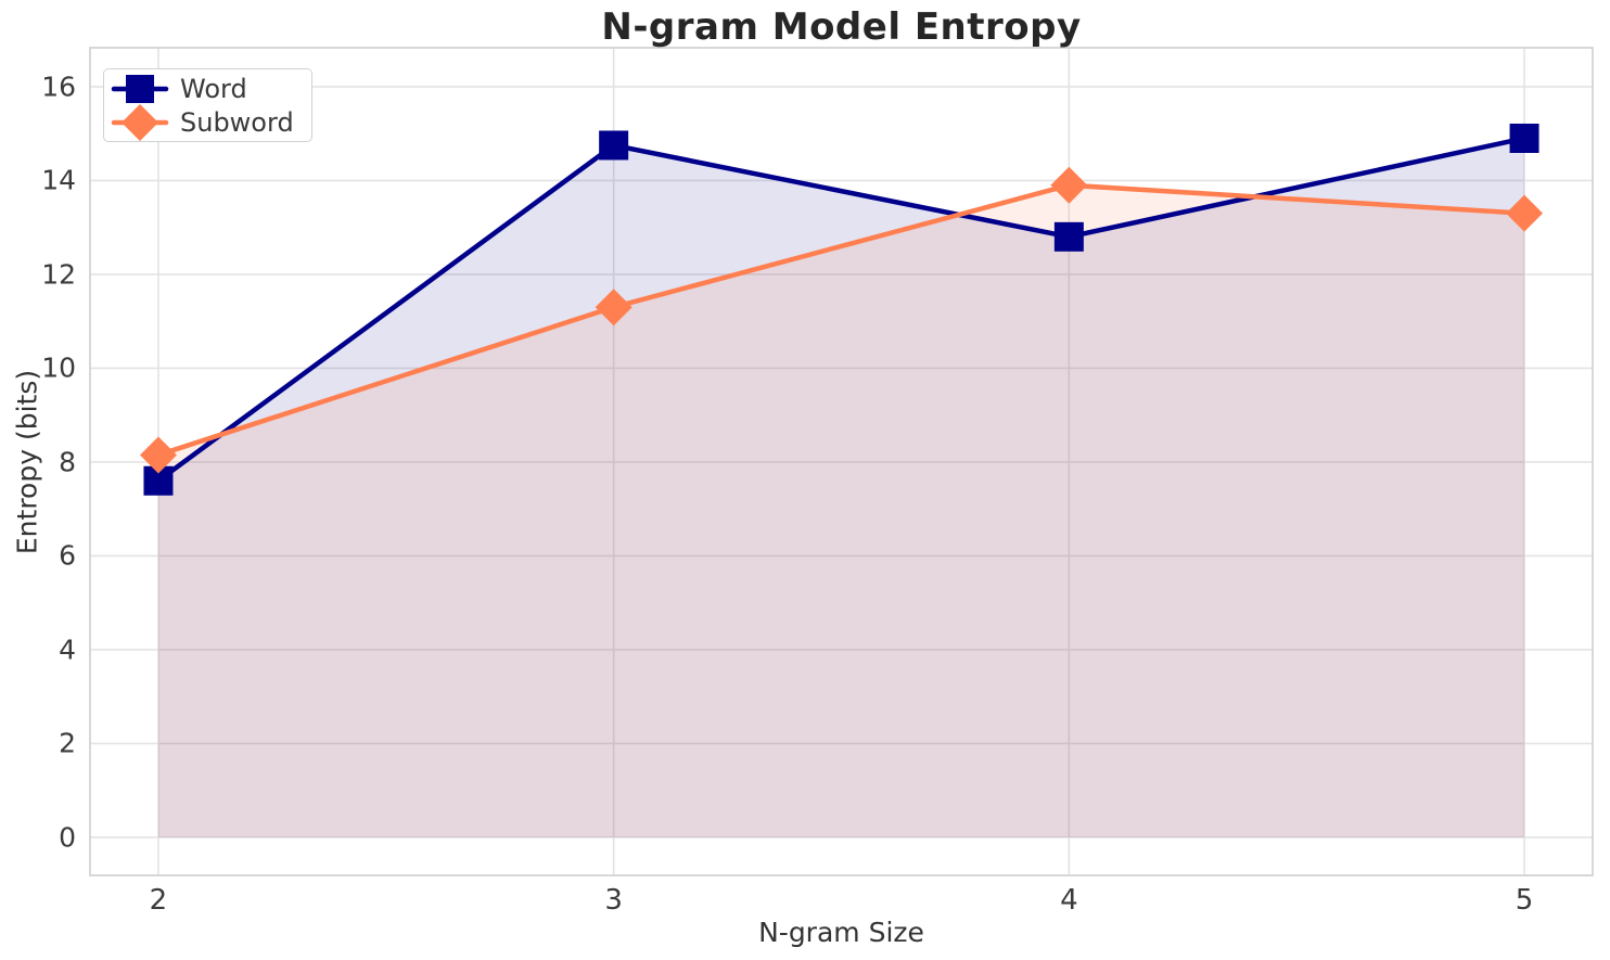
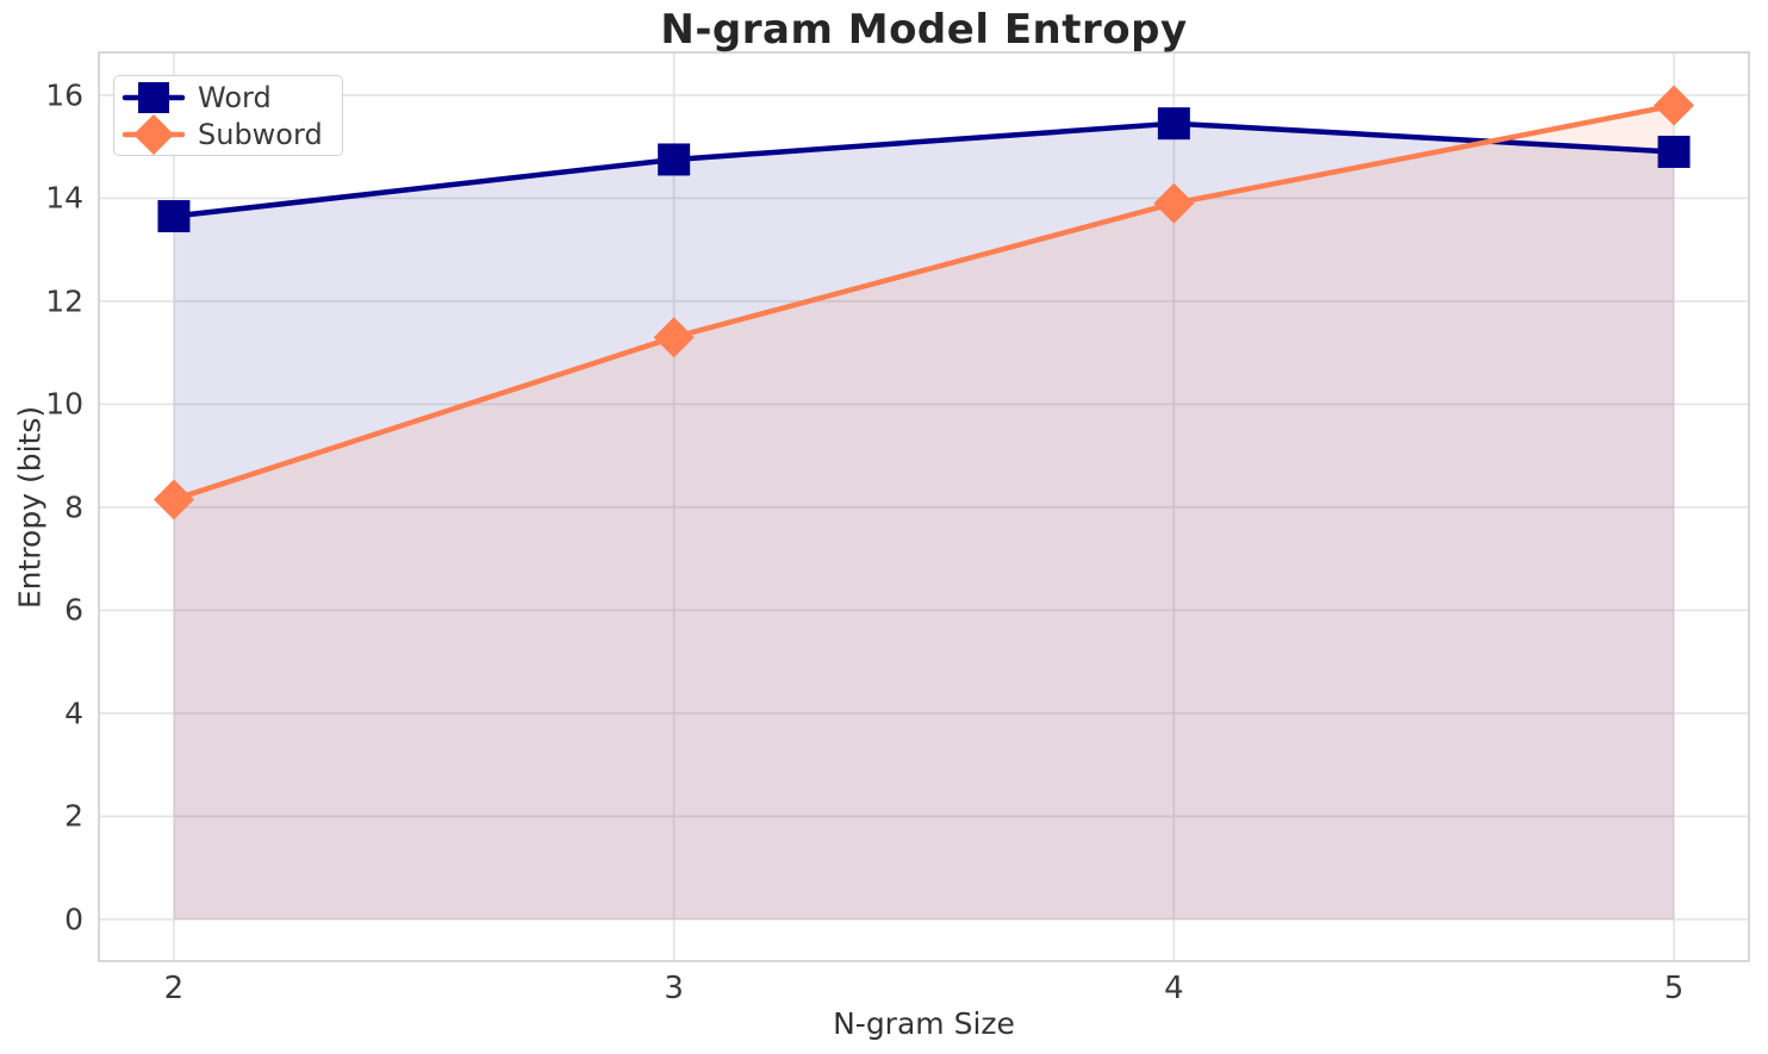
Word/2: 7.6 -> 13.7
Word/4: 12.8 -> 15.4
Subword/5: 13.3 -> 15.8
